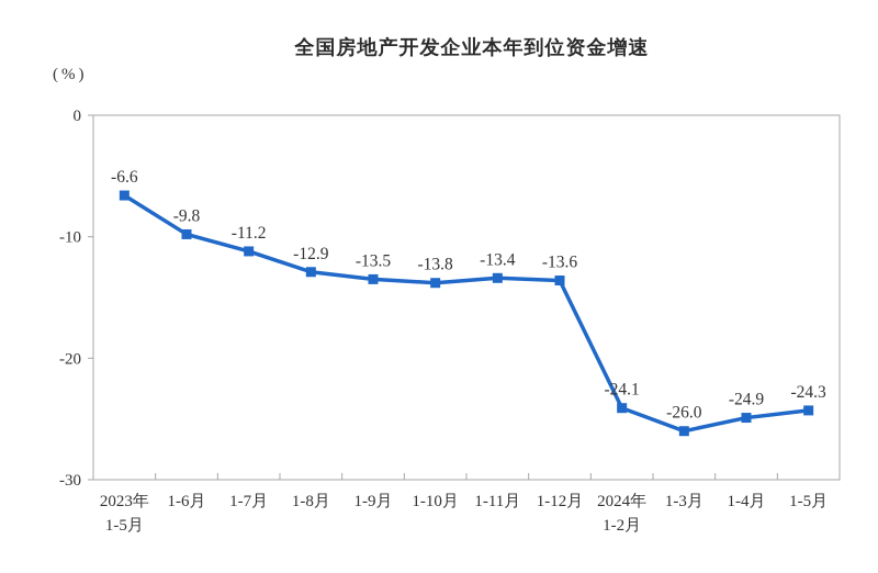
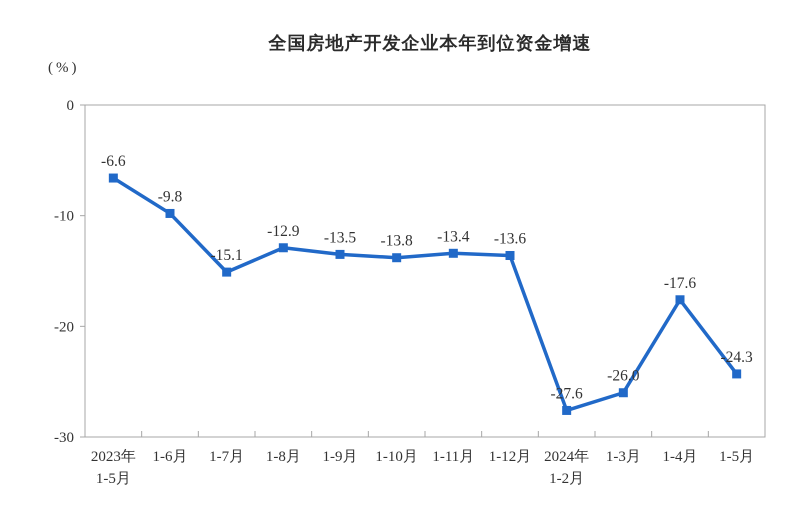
1-7月: -11.2 -> -15.1
2024年 1-2月: -24.1 -> -27.6
1-4月: -24.9 -> -17.6
